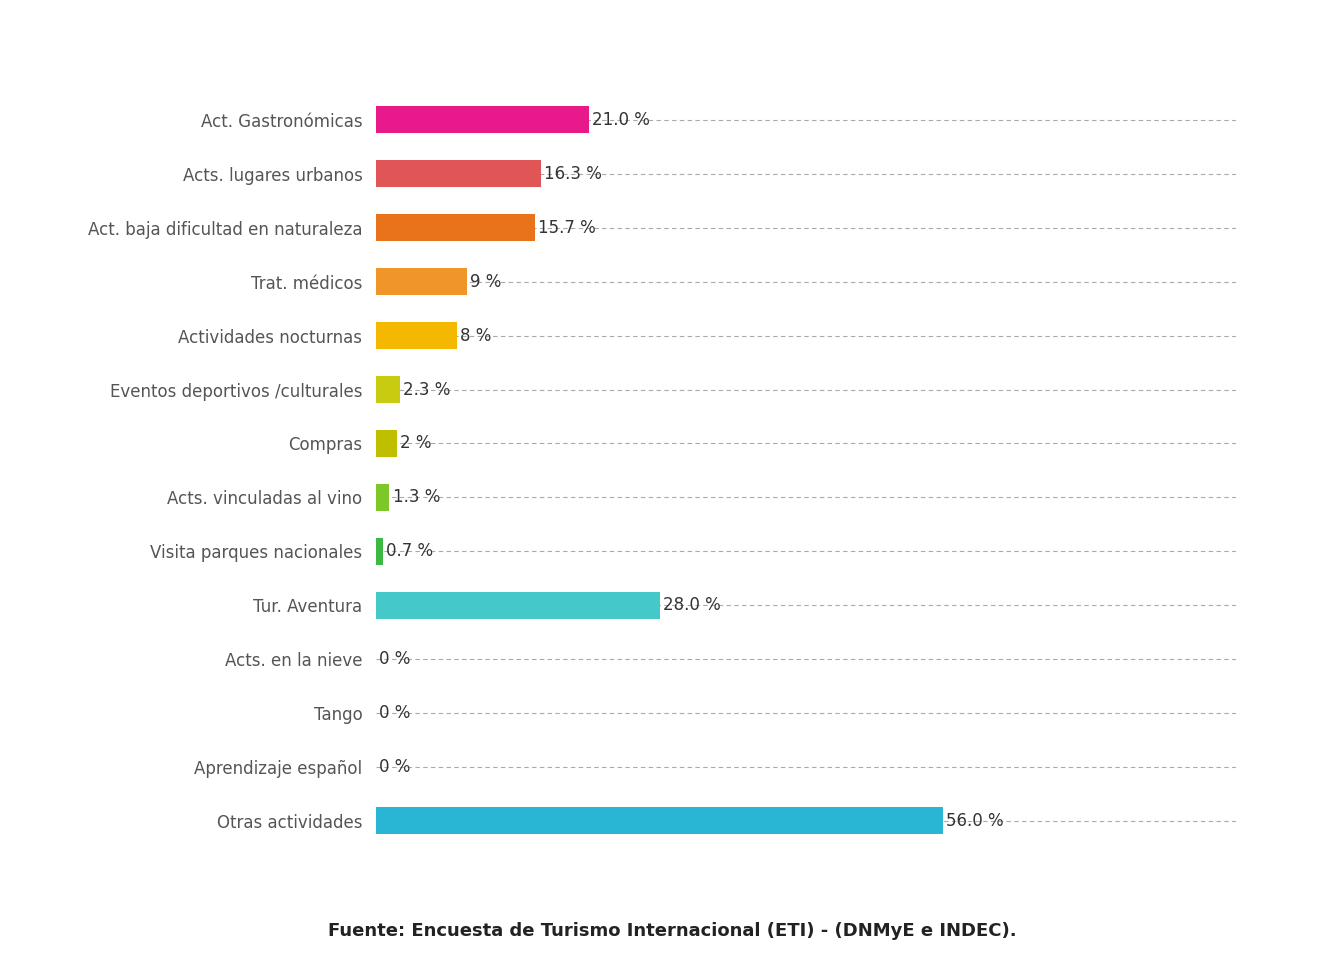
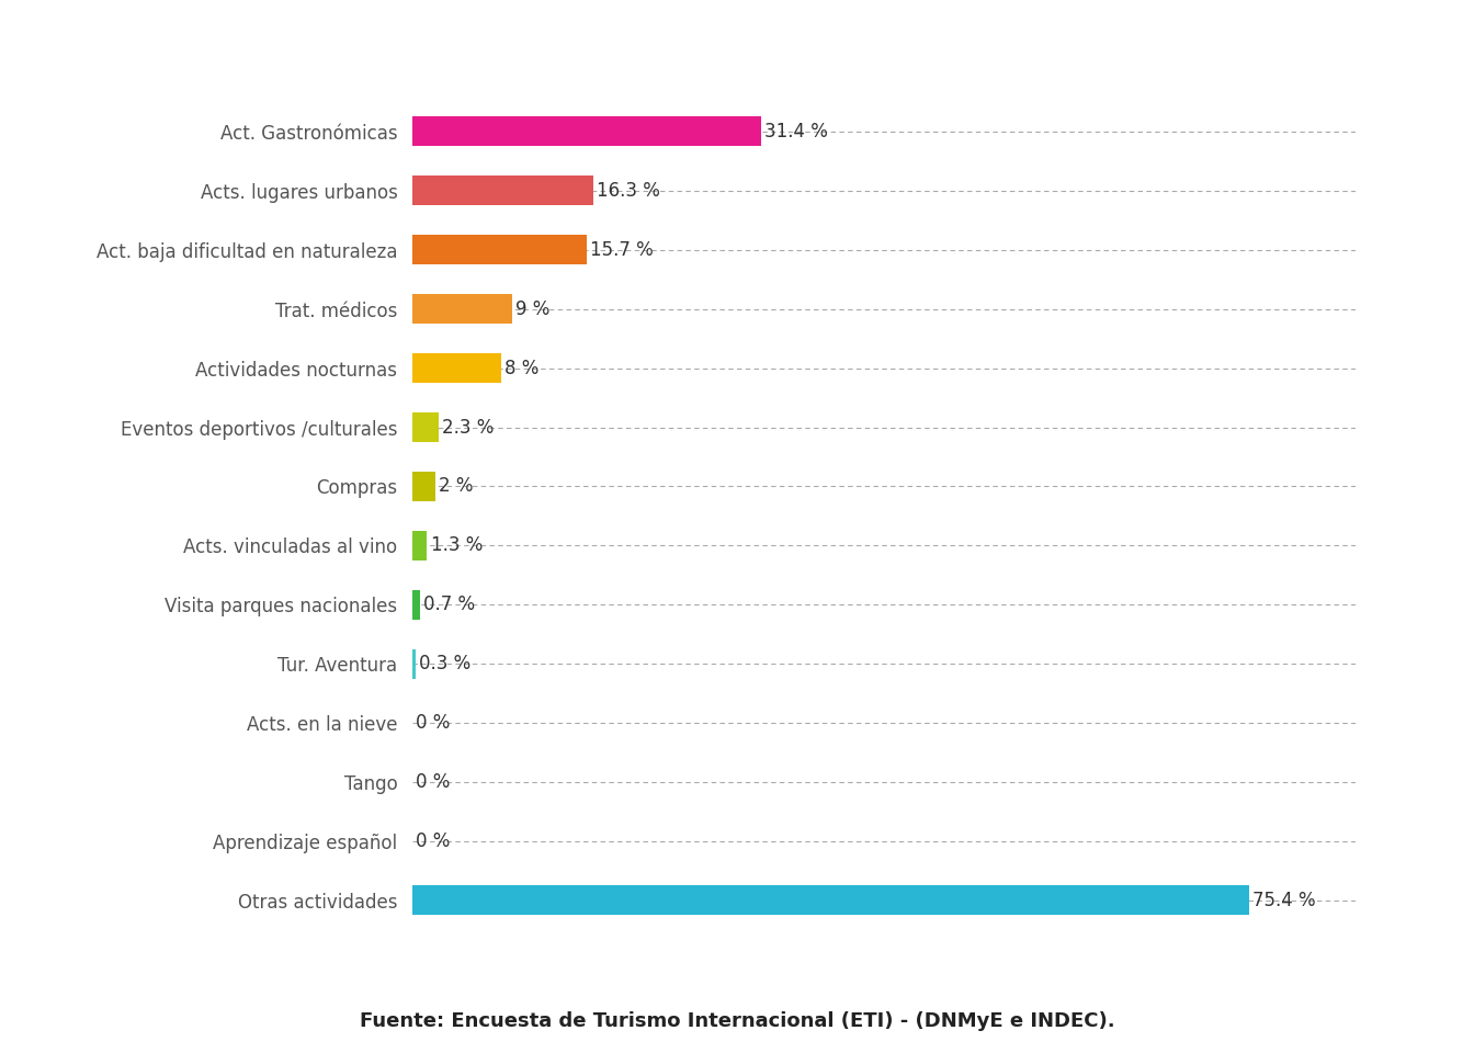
Act. Gastronómicas: 21.0 -> 31.4
Tur. Aventura: 28.0 -> 0.3
Otras actividades: 56.0 -> 75.4
